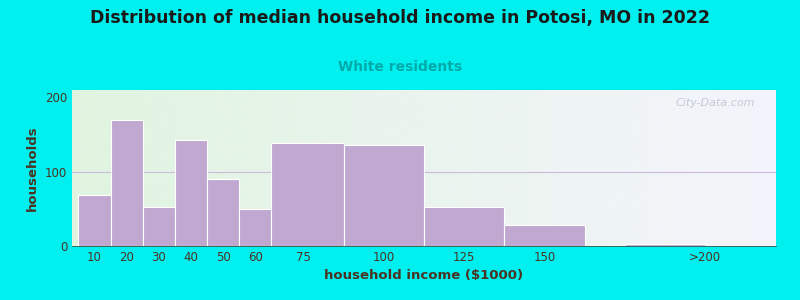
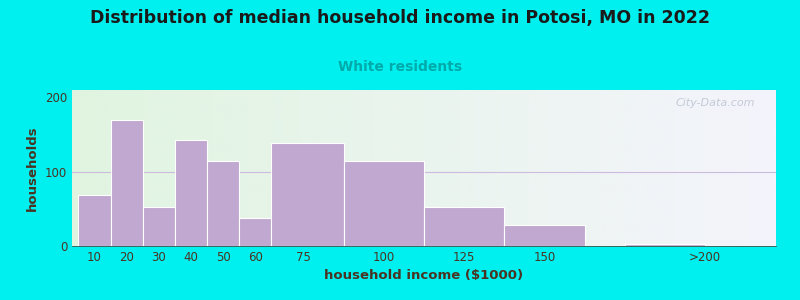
50: 90 -> 115
60: 50 -> 38
100: 136 -> 115
